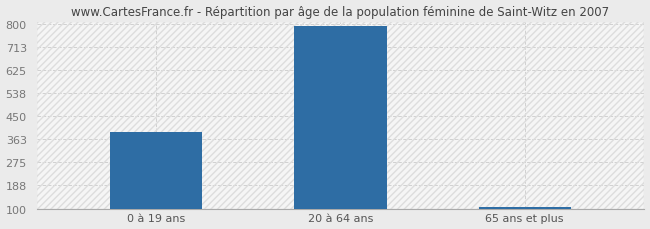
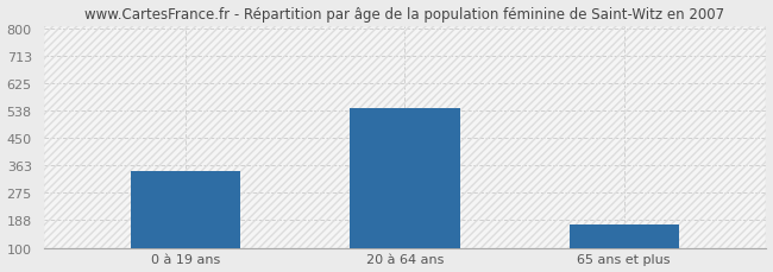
0 à 19 ans: 390 -> 345
20 à 64 ans: 792 -> 545
65 ans et plus: 107 -> 175
